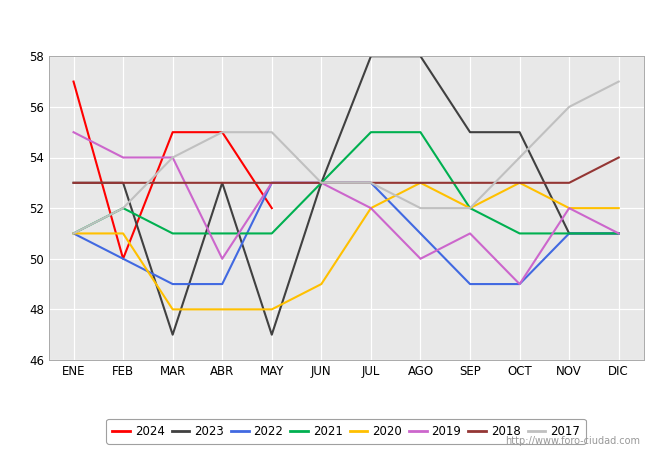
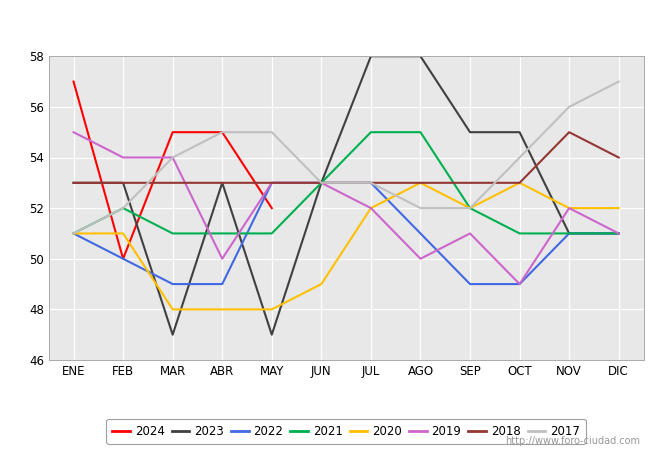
2018/NOV: 53 -> 55
